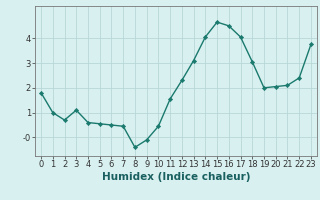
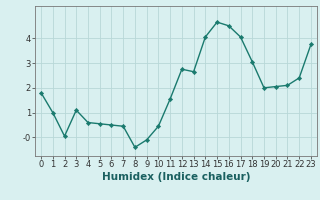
2: 0.70 -> 0.05
12: 2.30 -> 2.75
13: 3.10 -> 2.65
